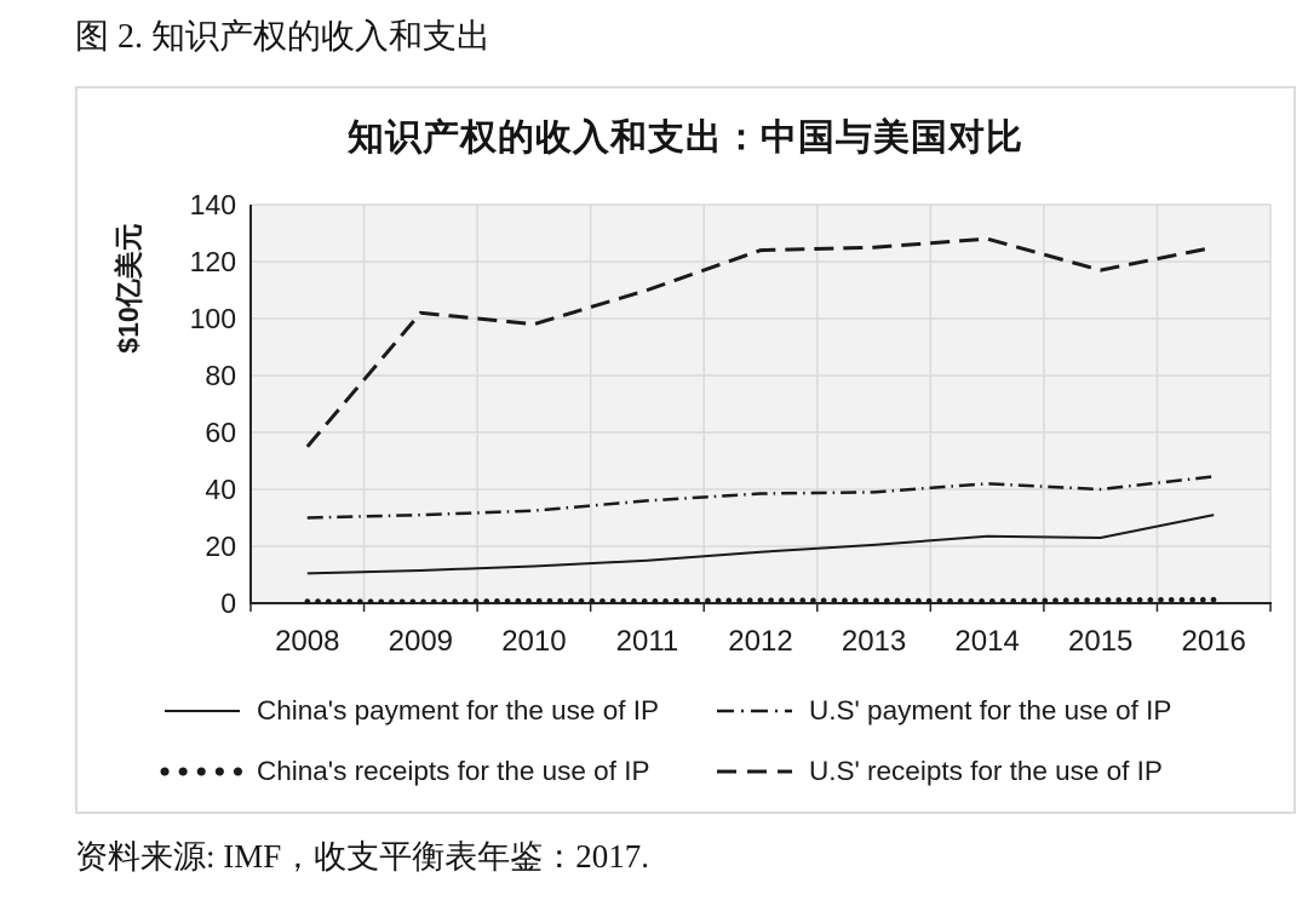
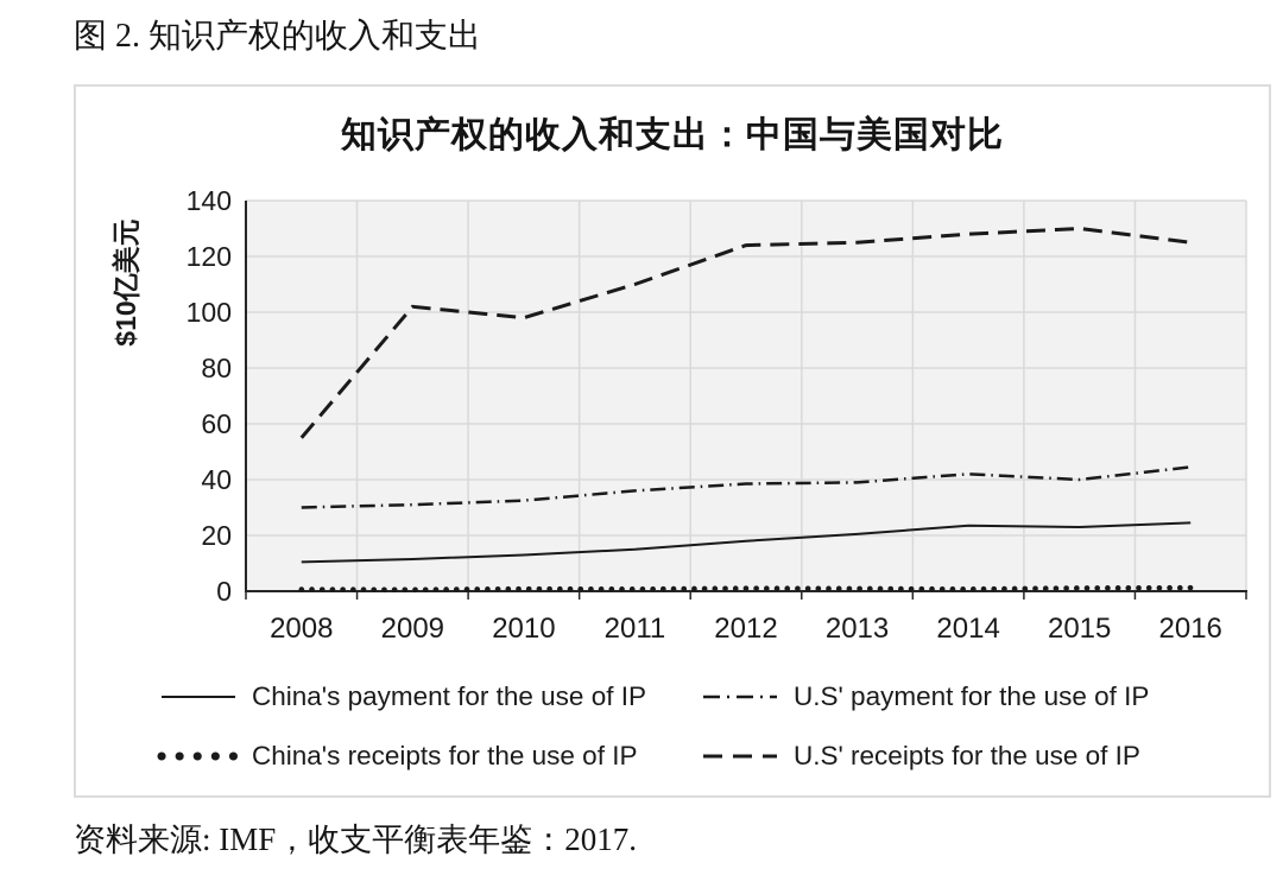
U.S' receipts for the use of IP/2015: 117 -> 130
China's payment for the use of IP/2016: 31 -> 24
